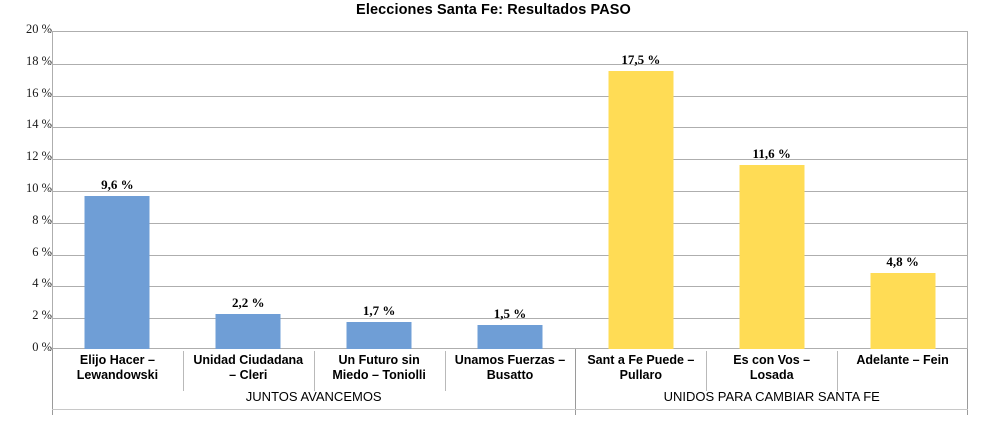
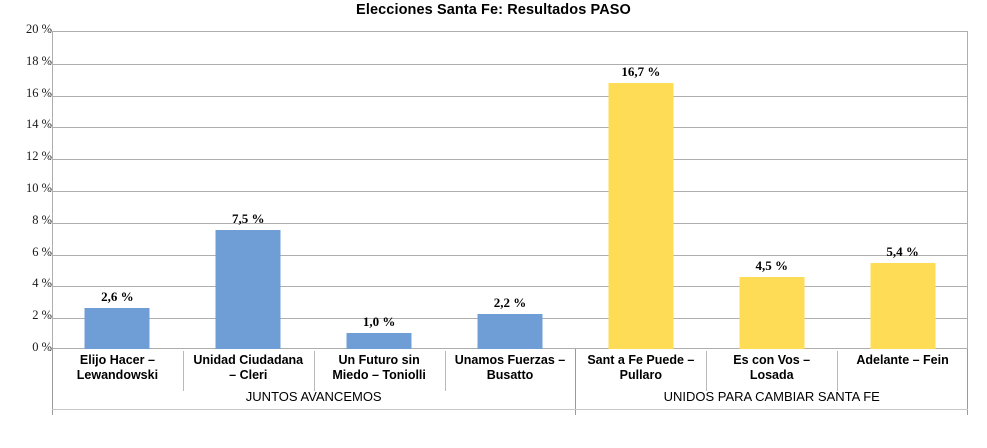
Elijo Hacer – Lewandowski: 9,6 -> 2,6
Unidad Ciudadana – Cleri: 2,2 -> 7,5
Un Futuro sin Miedo – Toniolli: 1,7 -> 1,0
Unamos Fuerzas – Busatto: 1,5 -> 2,2
Sant a Fe Puede – Pullaro: 17,5 -> 16,7
Es con Vos – Losada: 11,6 -> 4,5
Adelante – Fein: 4,8 -> 5,4
